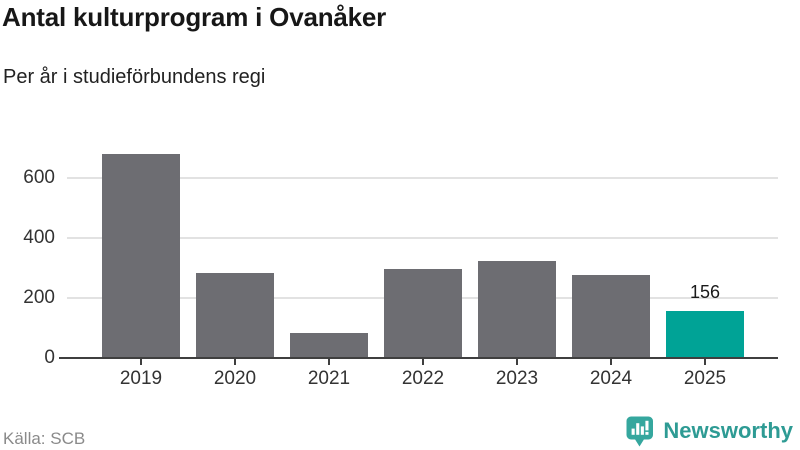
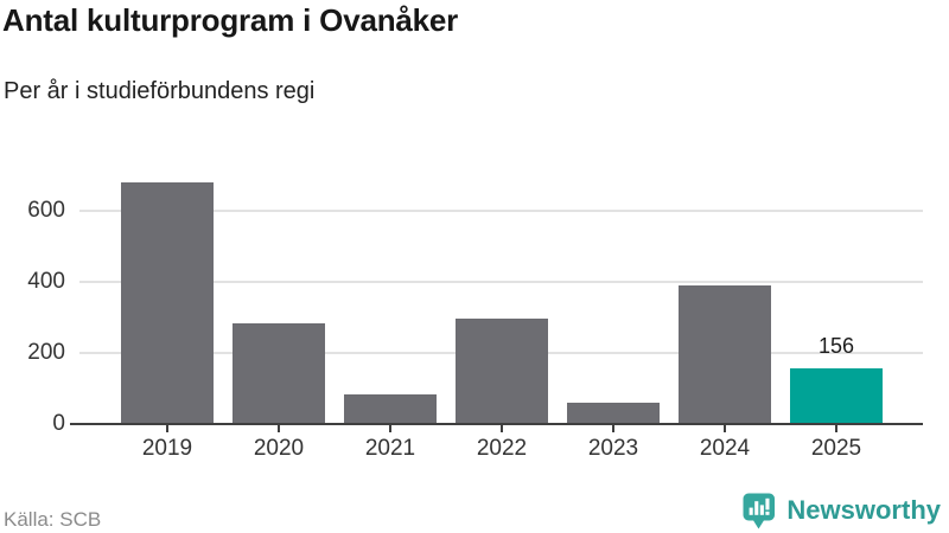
2023: 320 -> 60
2024: 280 -> 390
